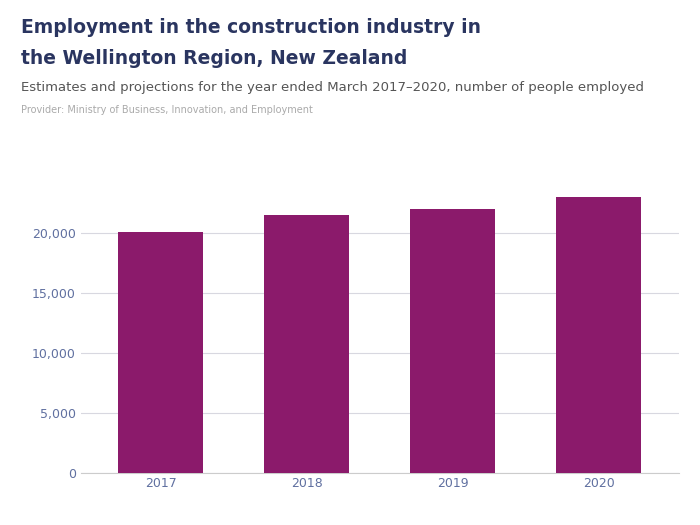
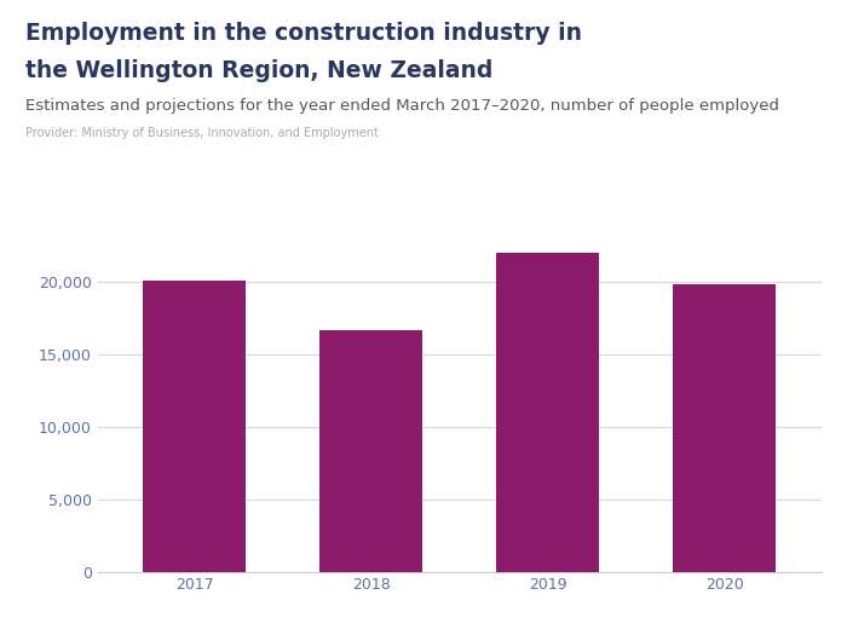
2018: 21,500 -> 16,700
2020: 23,000 -> 19,800
